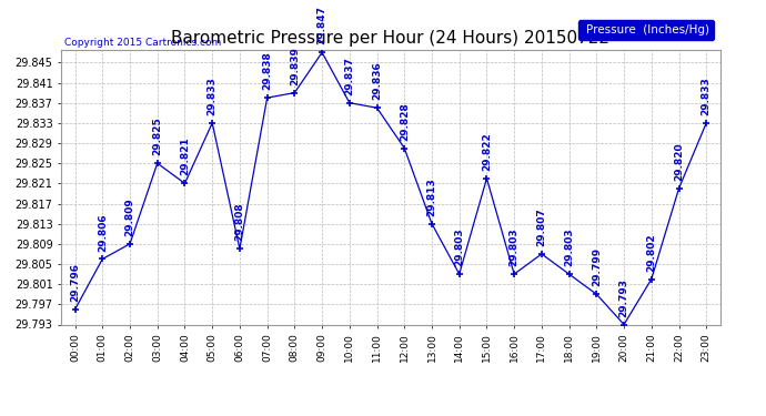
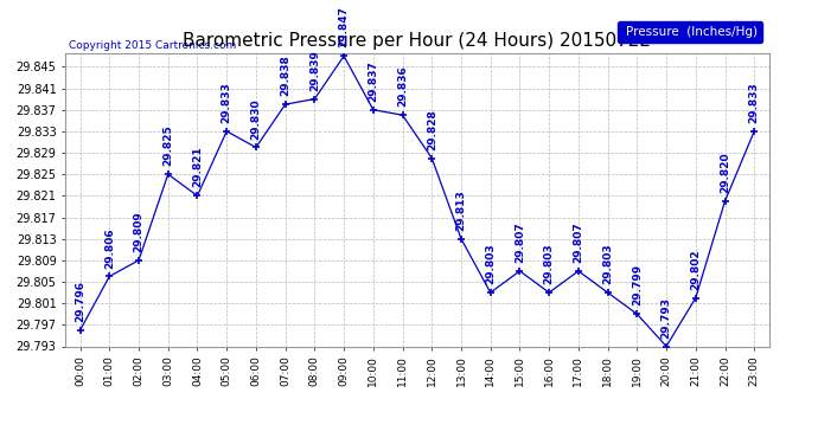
06:00: 29.808 -> 29.830
15:00: 29.822 -> 29.807
